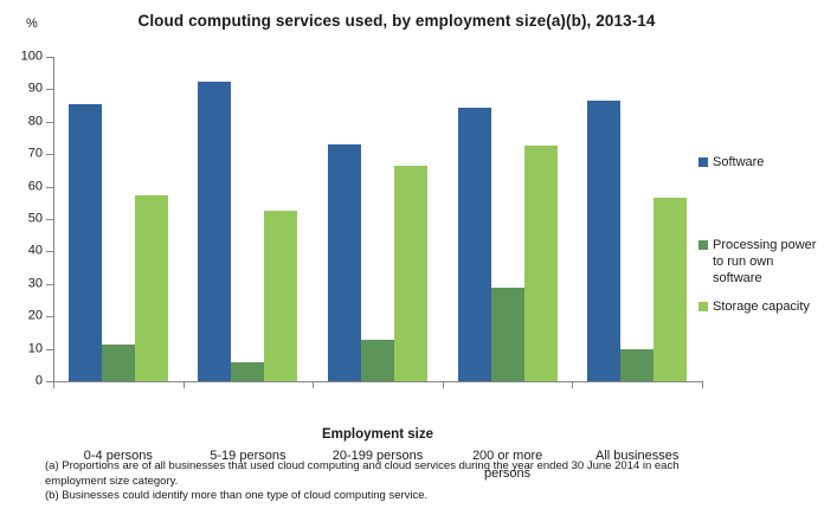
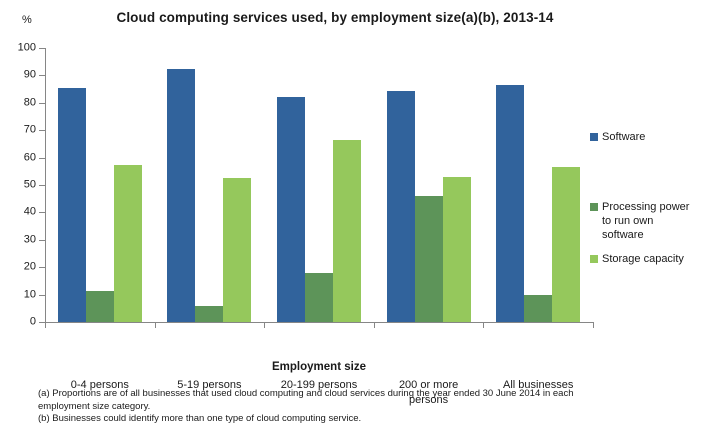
Software/20-199 persons: 73 -> 82
Processing power to run own software/20-199 persons: 13 -> 18
Processing power to run own software/200 or more persons: 29 -> 46
Storage capacity/200 or more persons: 73 -> 53
